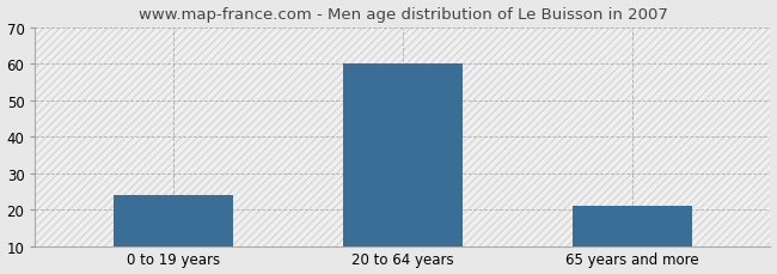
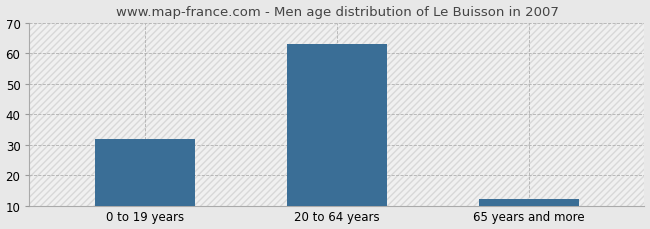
0 to 19 years: 24 -> 32
20 to 64 years: 60 -> 63
65 years and more: 21 -> 12
